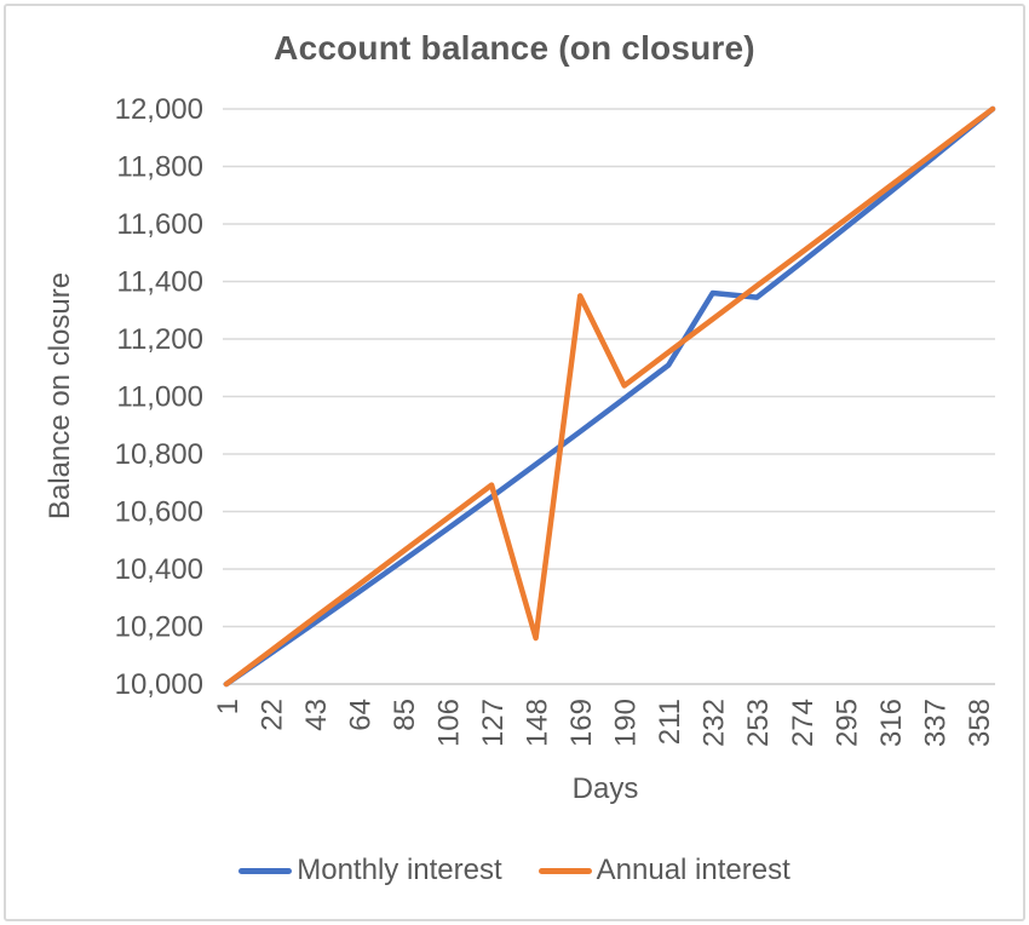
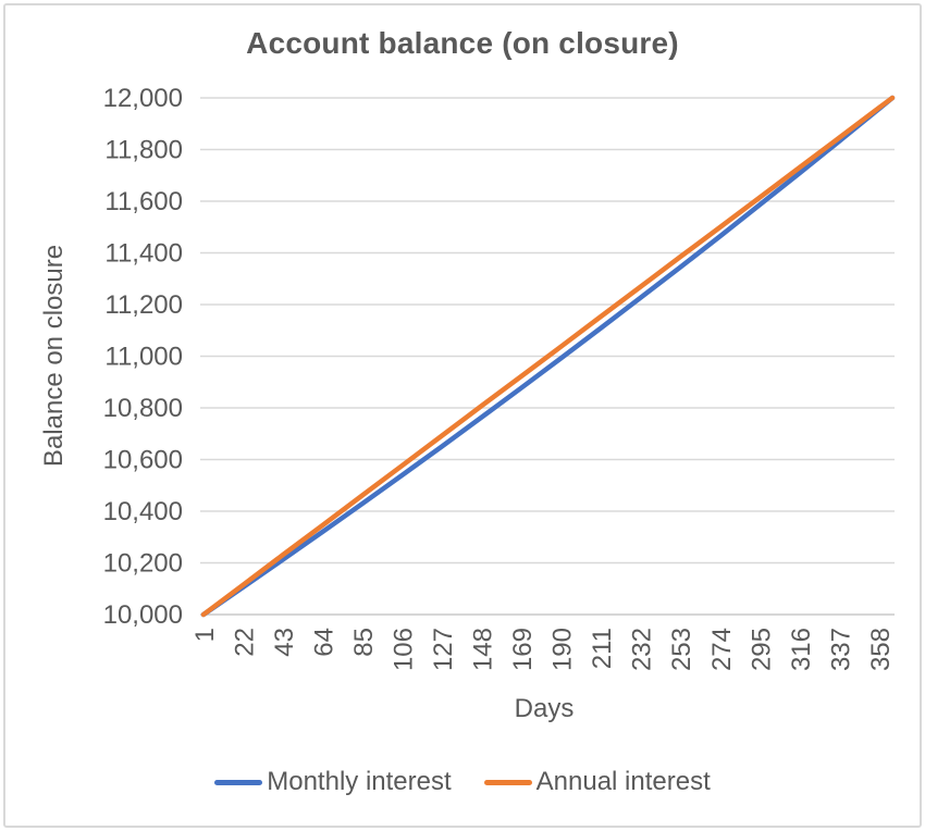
Annual interest/148: 10160 -> 10810
Annual interest/169: 11350 -> 10920
Monthly interest/232: 11360 -> 11230
